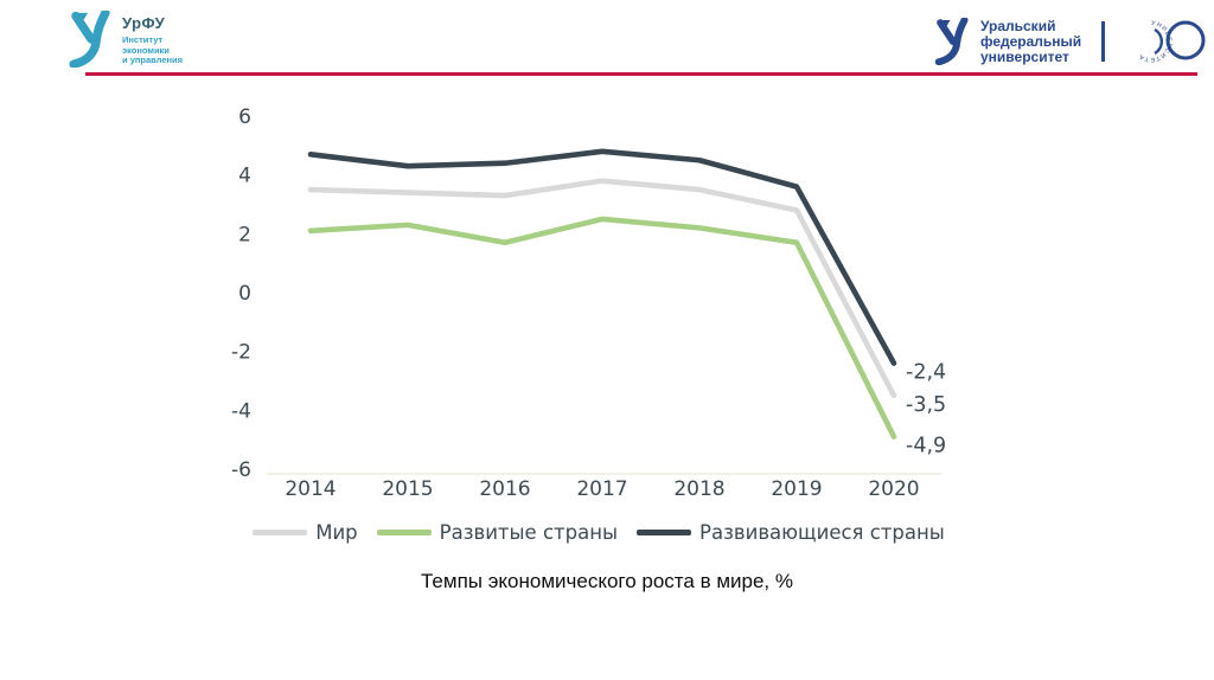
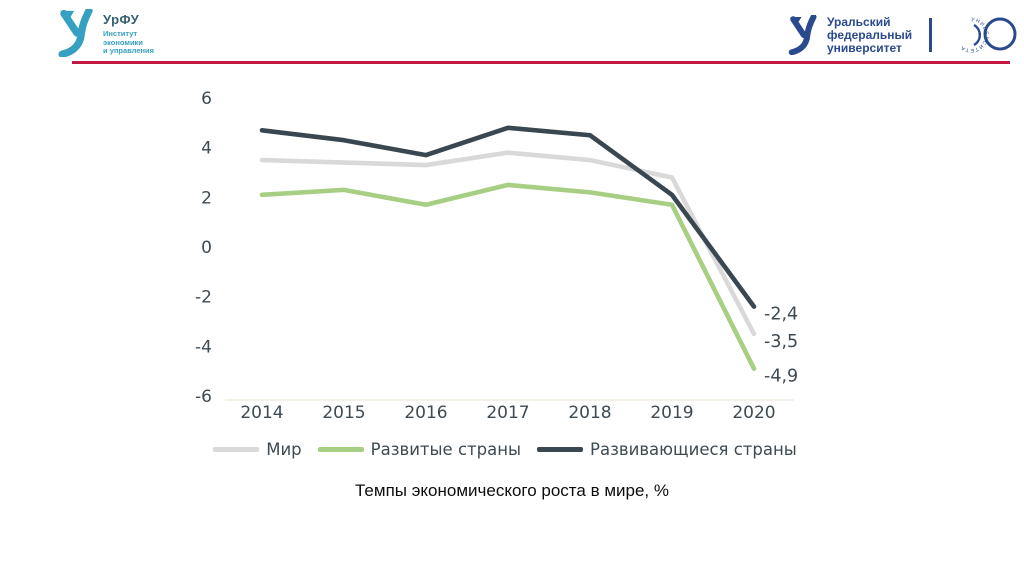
Развивающиеся страны/2016: 4.4 -> 3.7
Развивающиеся страны/2019: 3.6 -> 2.1
